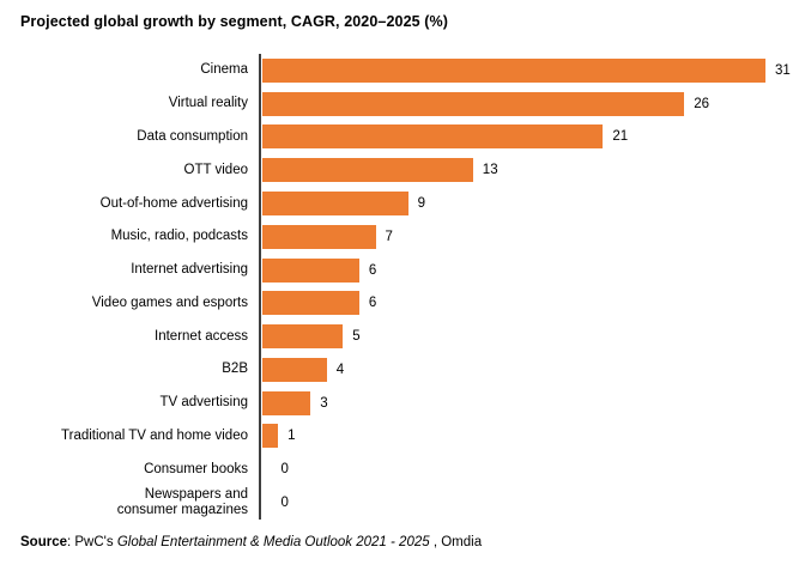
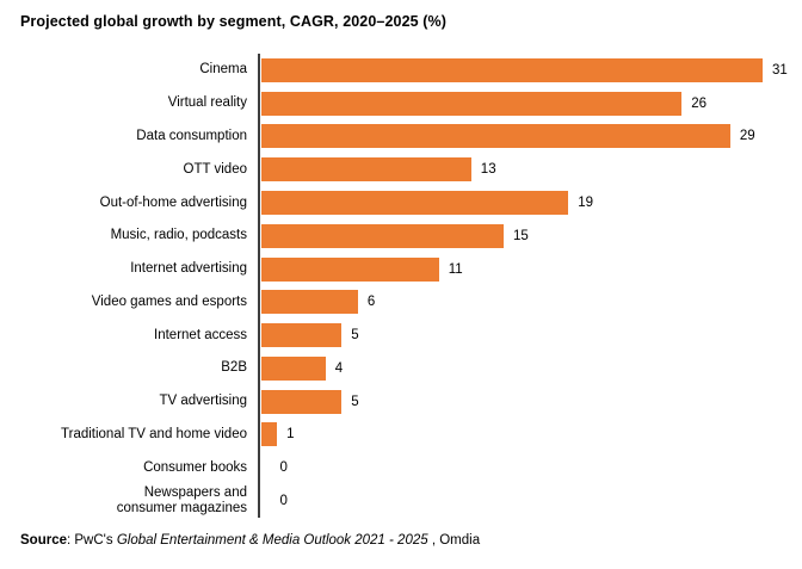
Data consumption: 21 -> 29
Out-of-home advertising: 9 -> 19
Music, radio, podcasts: 7 -> 15
Internet advertising: 6 -> 11
TV advertising: 3 -> 5
